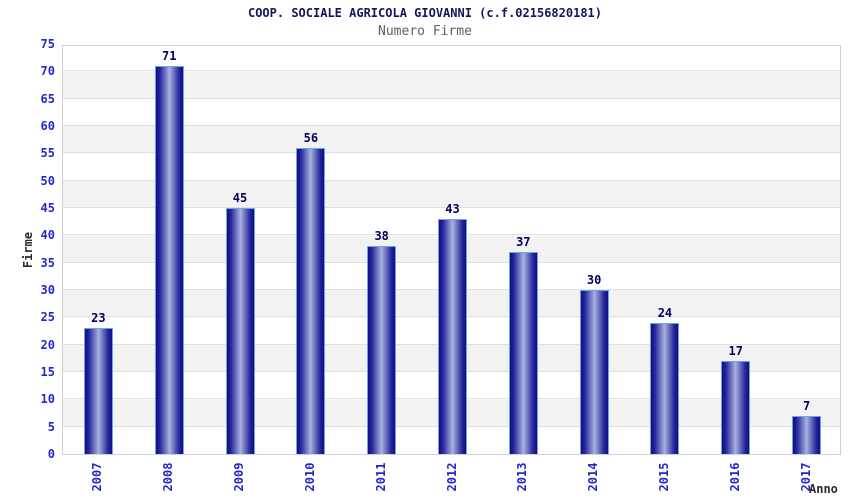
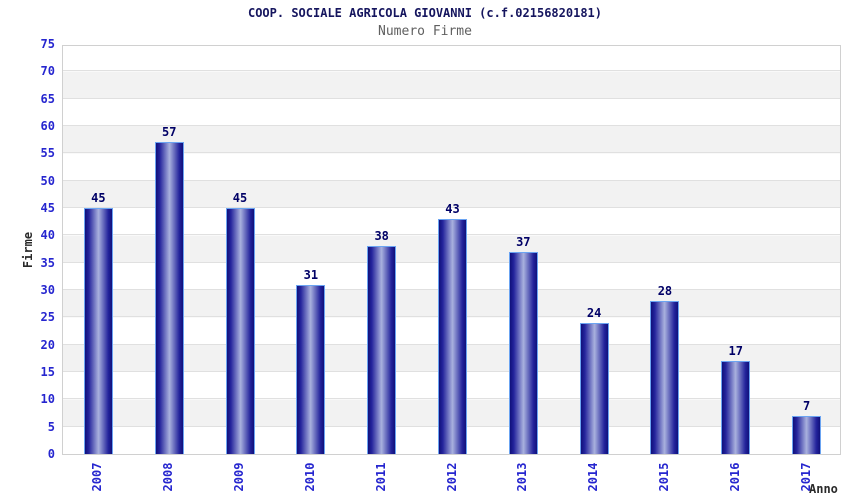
2007: 23 -> 45
2008: 71 -> 57
2010: 56 -> 31
2014: 30 -> 24
2015: 24 -> 28
